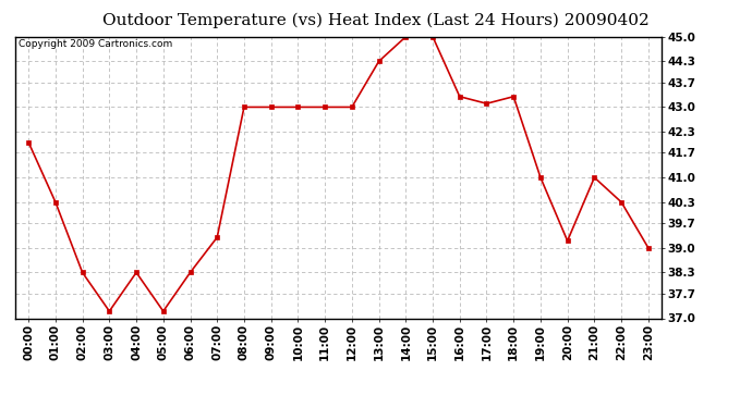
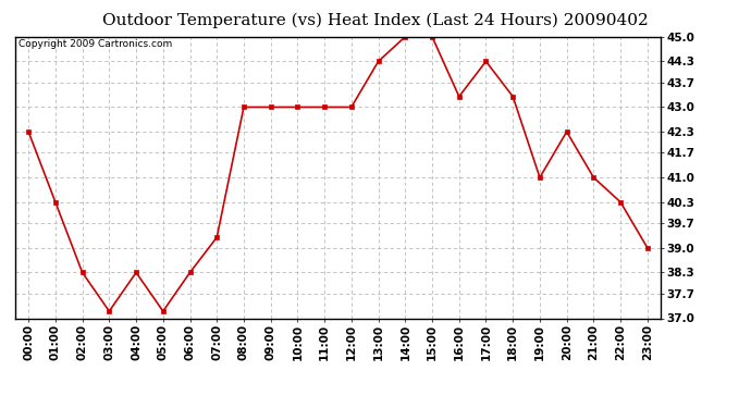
00:00: 42.0 -> 42.3
17:00: 43.1 -> 44.3
20:00: 39.2 -> 42.3
